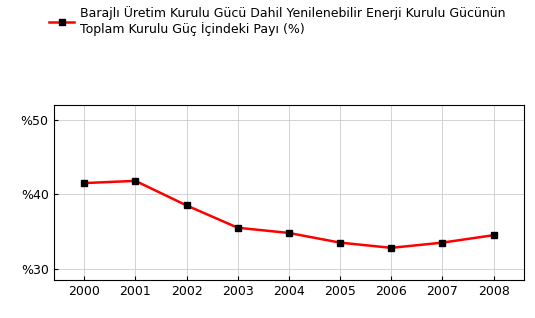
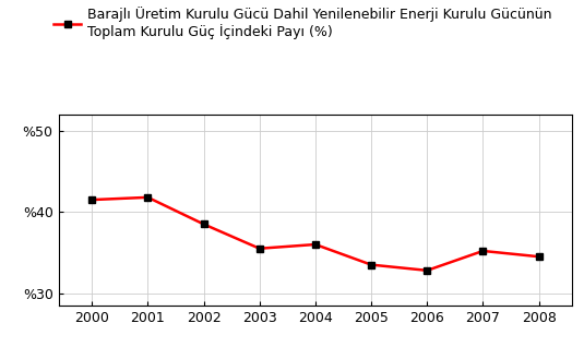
2004: %34.8 -> %36.0
2007: %33.5 -> %35.2
